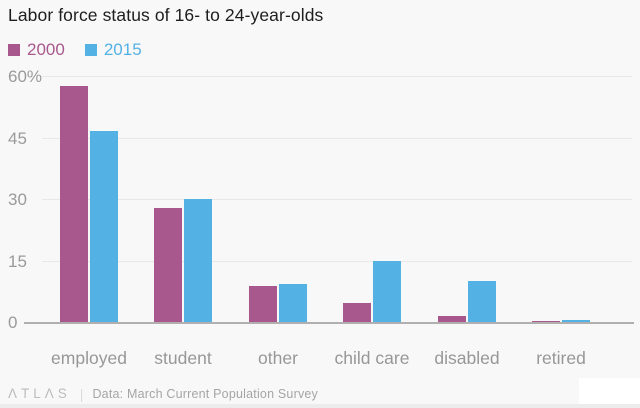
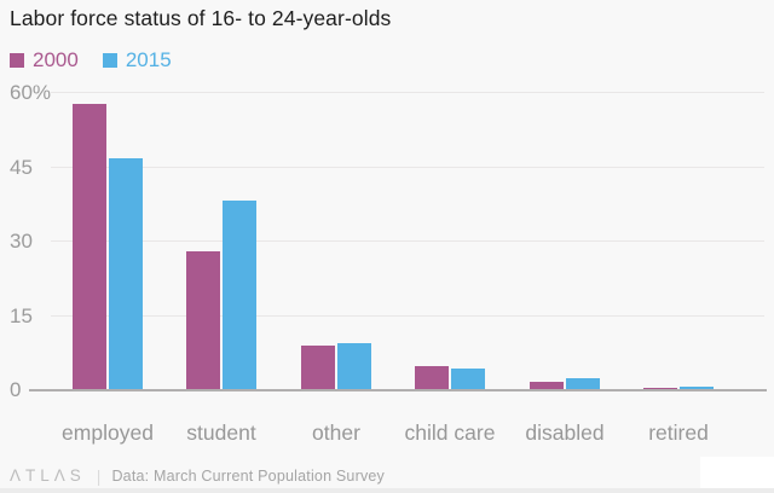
2015/student: 30% -> 38%
2015/child care: 15% -> 4%
2015/disabled: 10% -> 2%
